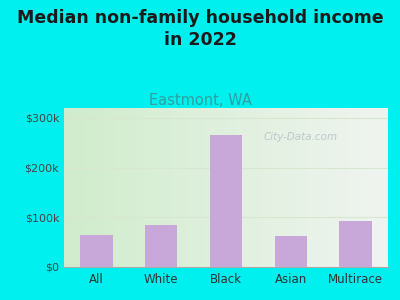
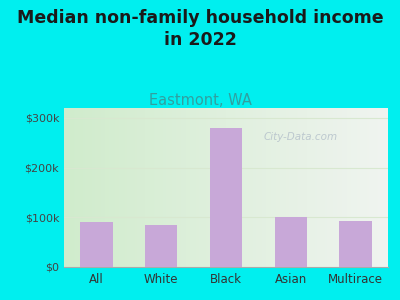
All: $65k -> $90k
Black: $265k -> $280k
Asian: $62k -> $100k
